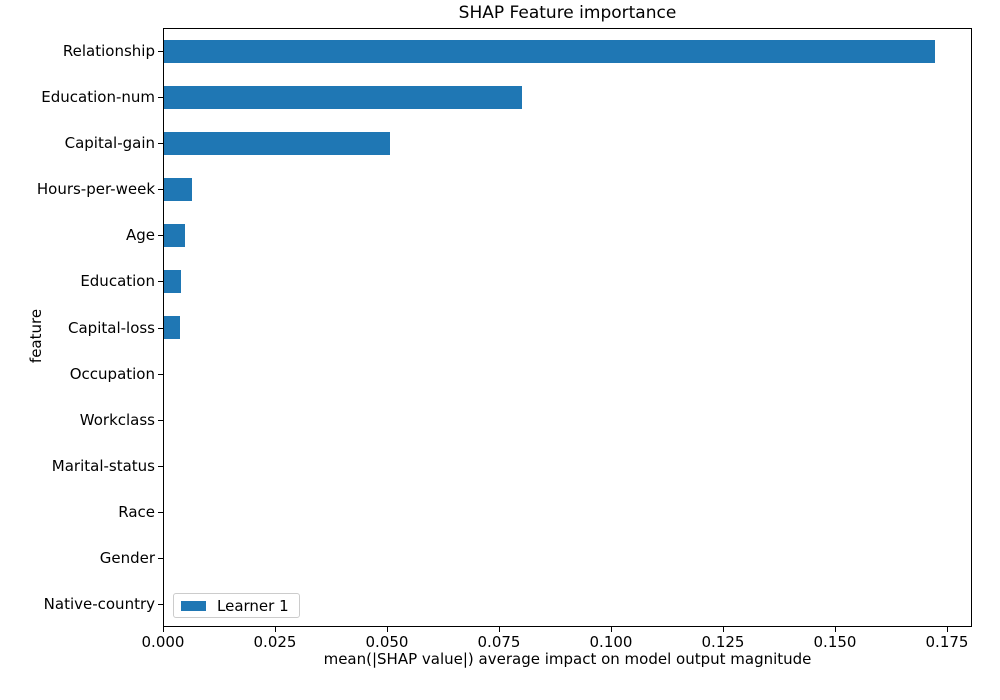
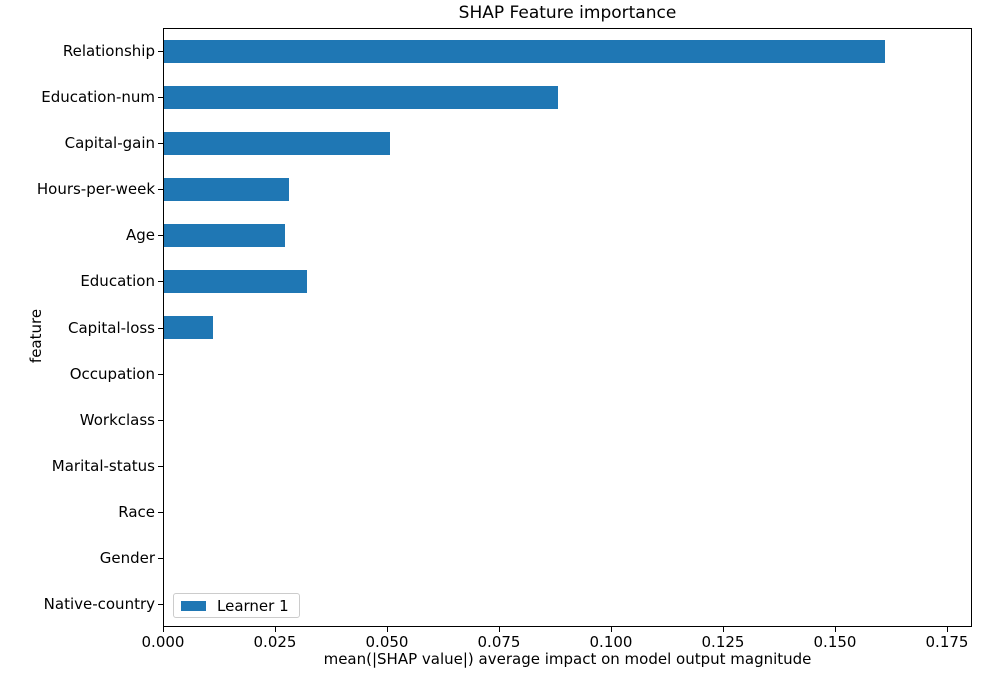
Relationship: 0.172 -> 0.161
Education-num: 0.080 -> 0.088
Hours-per-week: 0.006 -> 0.028
Age: 0.005 -> 0.027
Education: 0.004 -> 0.032
Capital-loss: 0.004 -> 0.011
